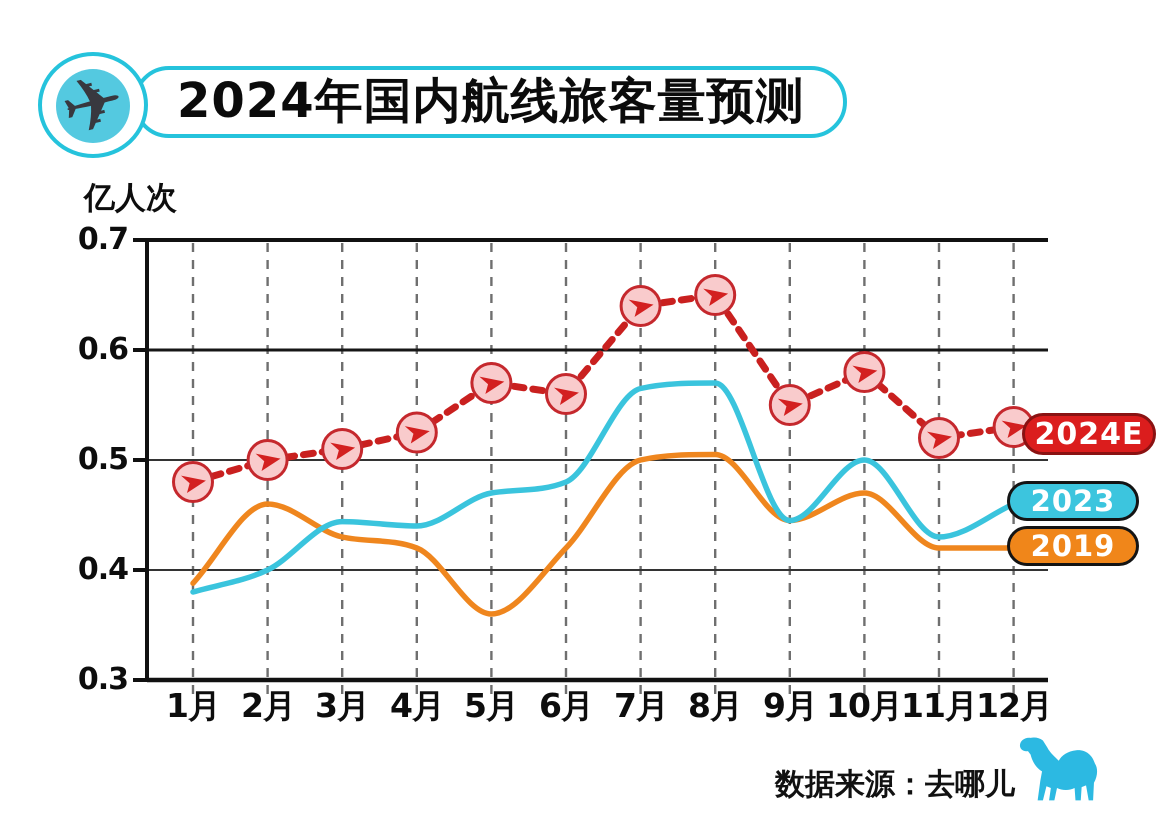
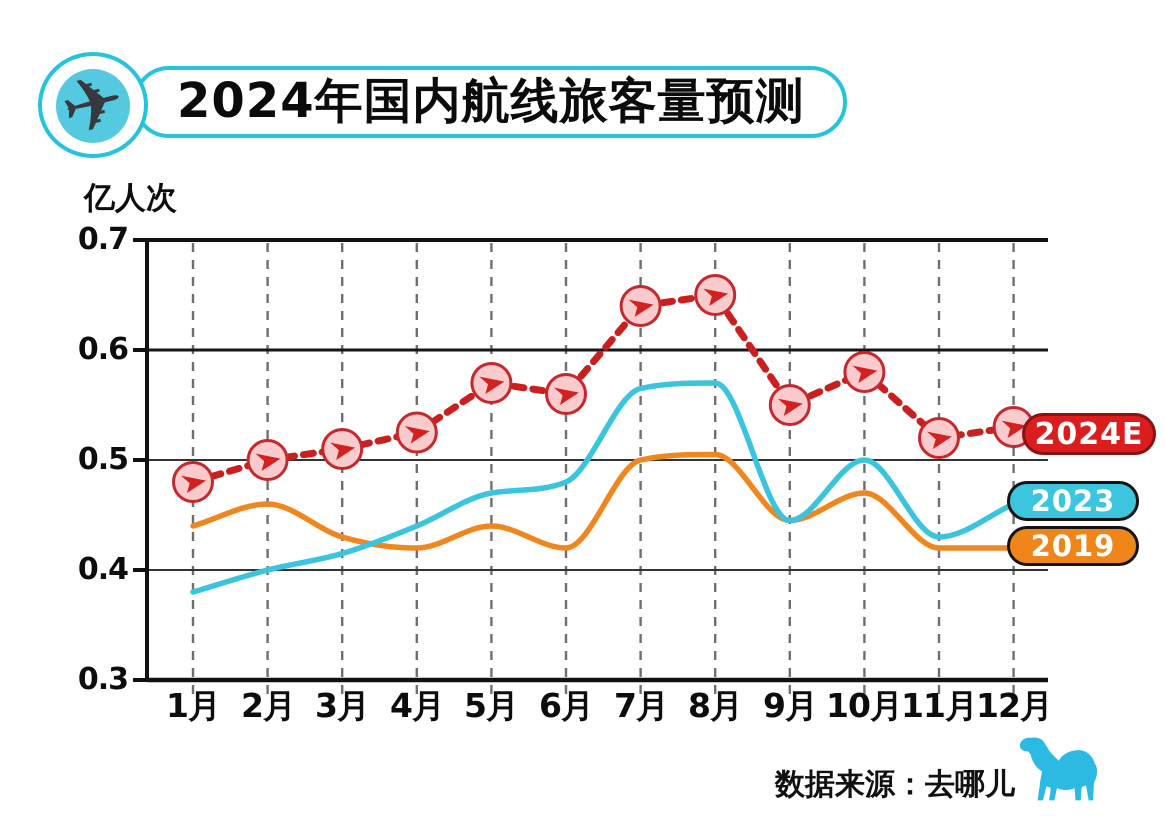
2019/1月: 0.388 -> 0.440
2023/3月: 0.444 -> 0.415
2019/5月: 0.360 -> 0.440
